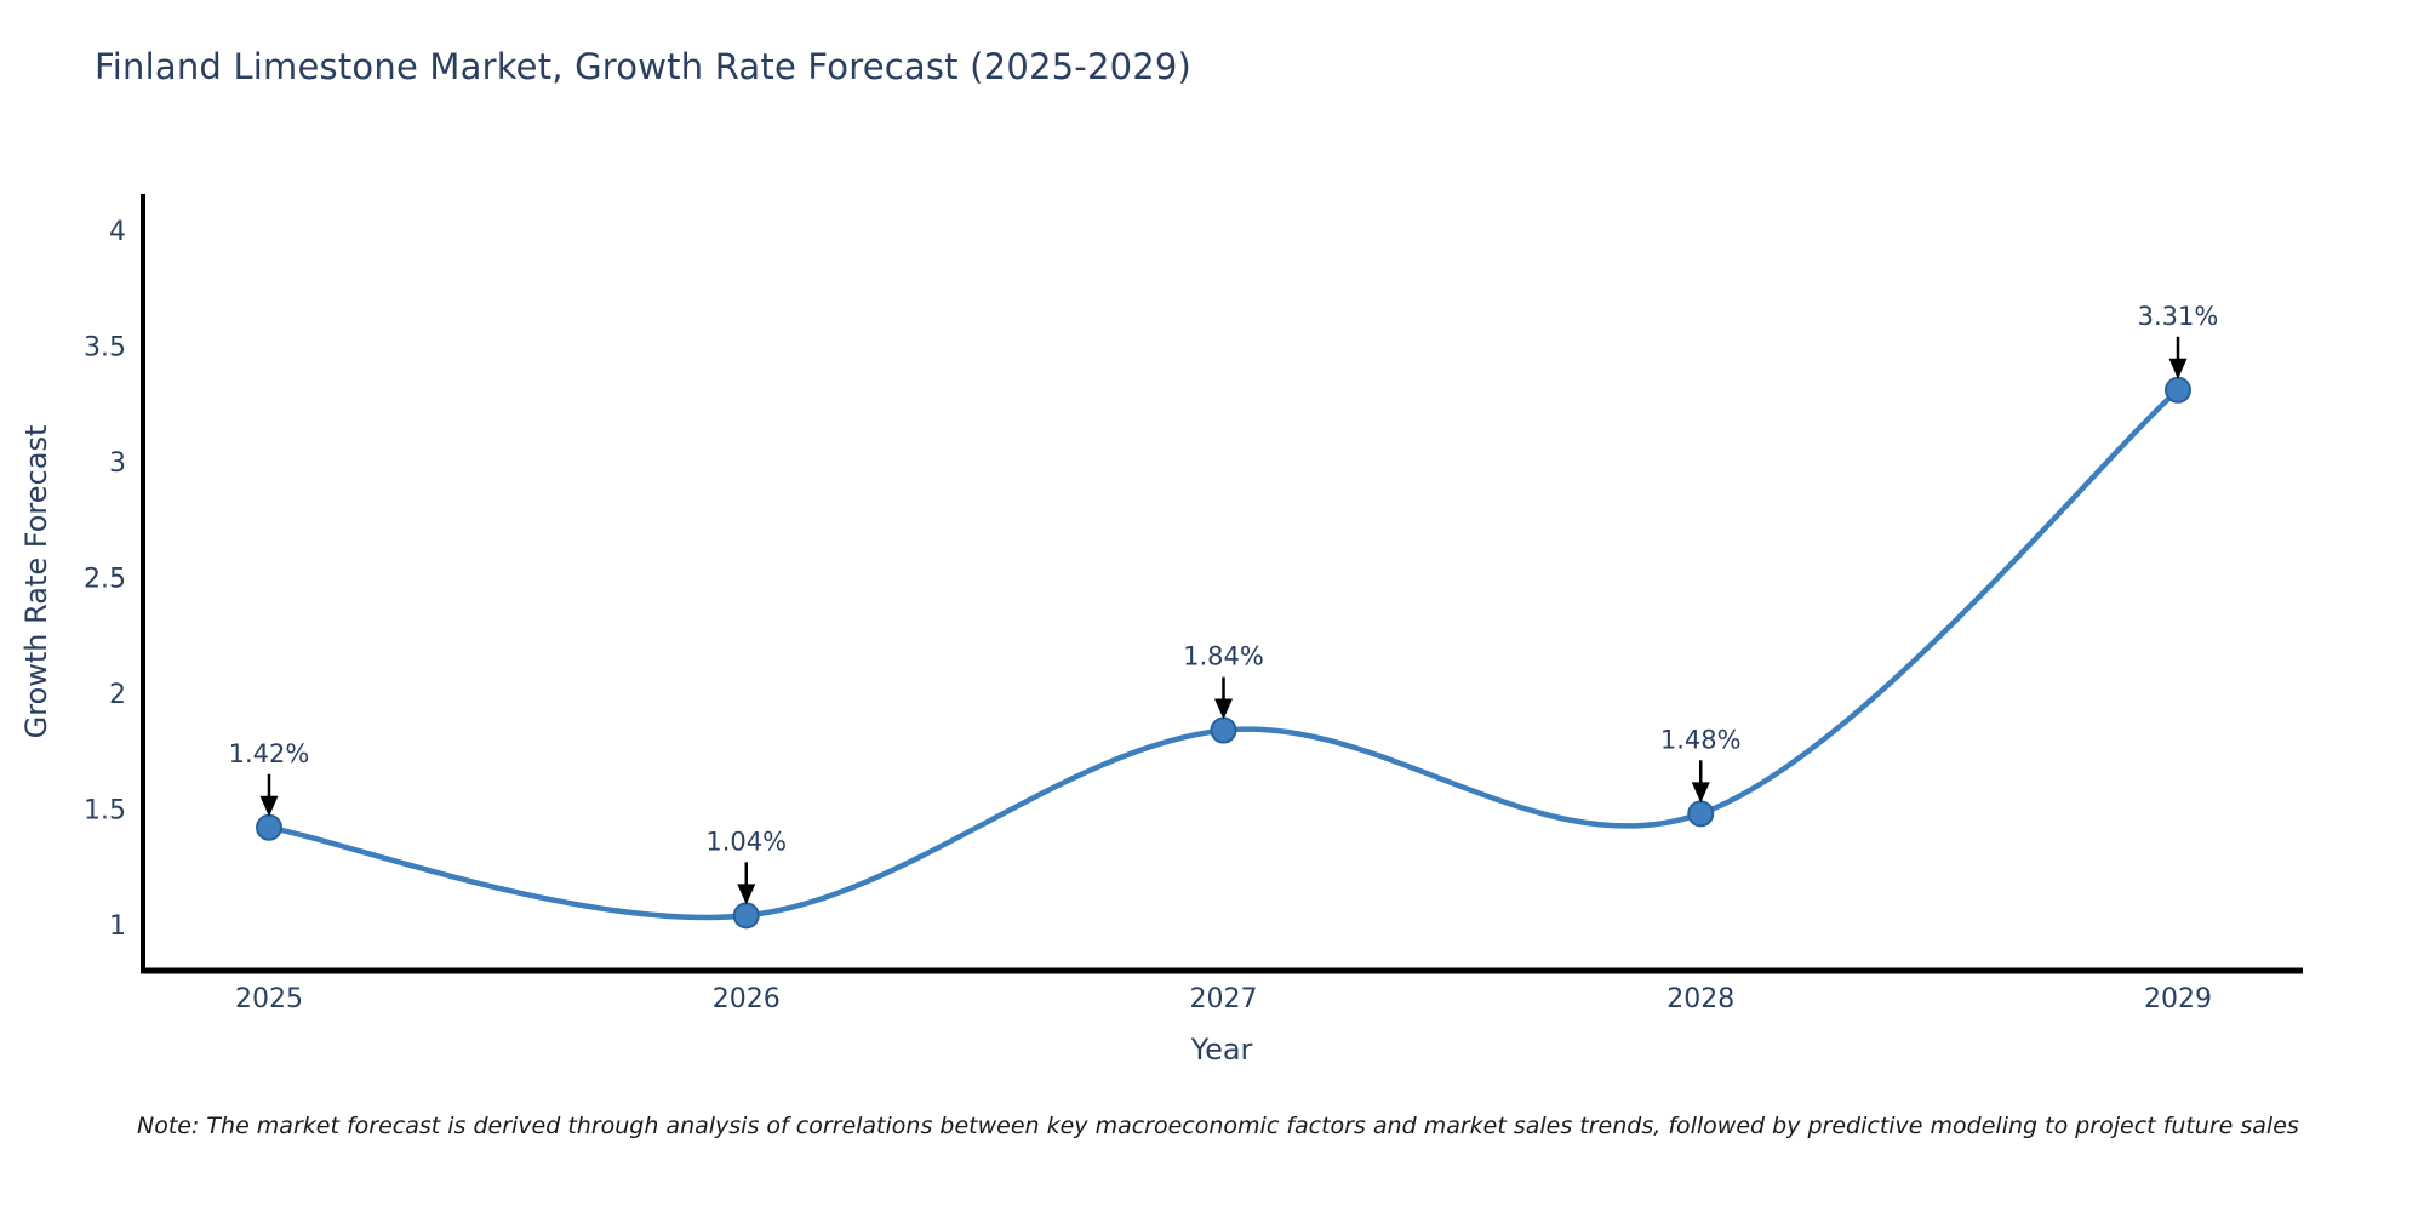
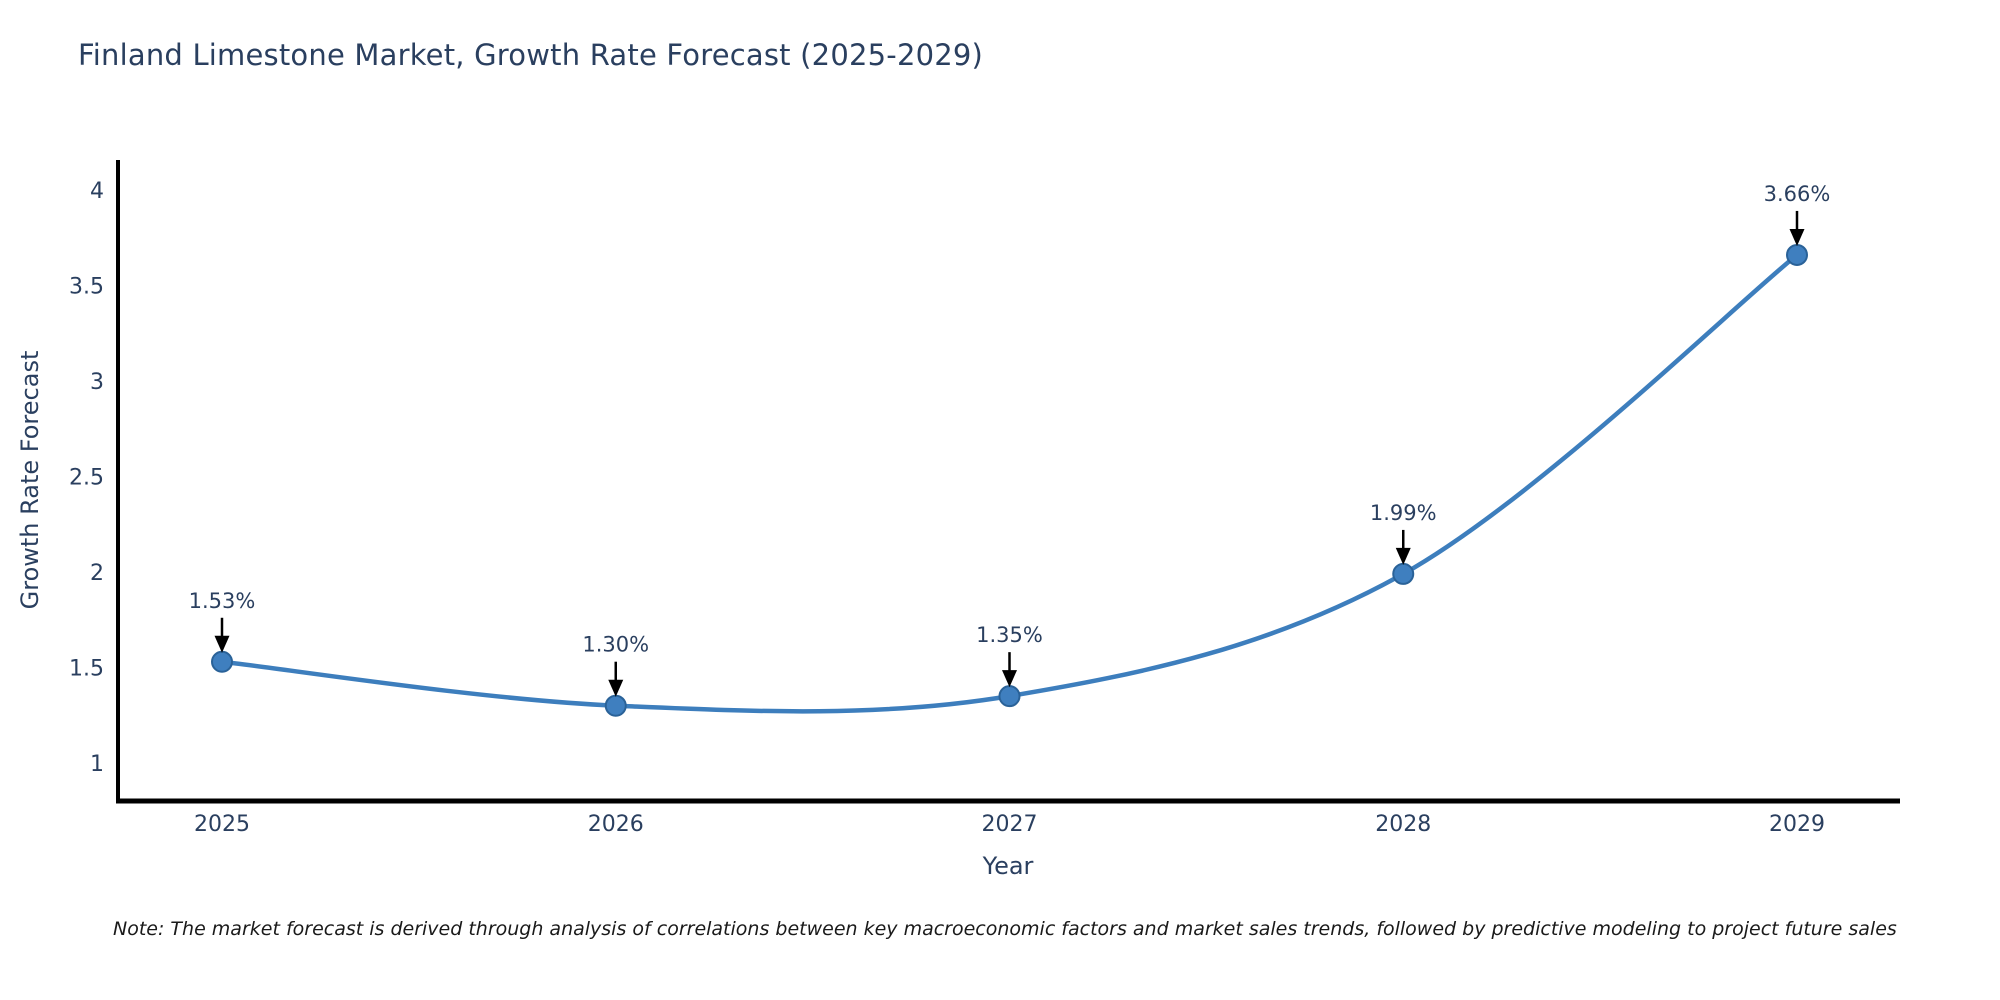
2025: 1.42% -> 1.53%
2026: 1.04% -> 1.30%
2027: 1.84% -> 1.35%
2028: 1.48% -> 1.99%
2029: 3.31% -> 3.66%
